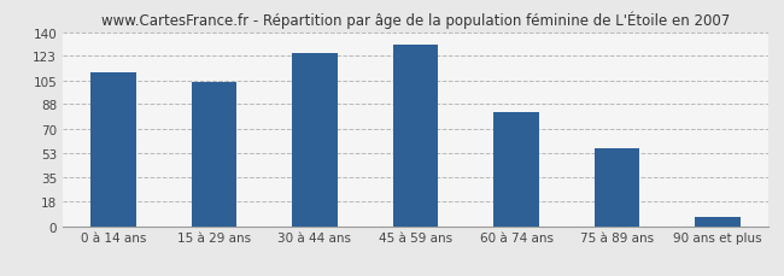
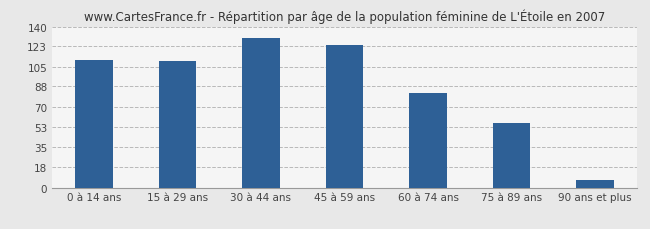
15 à 29 ans: 104 -> 110
30 à 44 ans: 125 -> 130
45 à 59 ans: 131 -> 124
